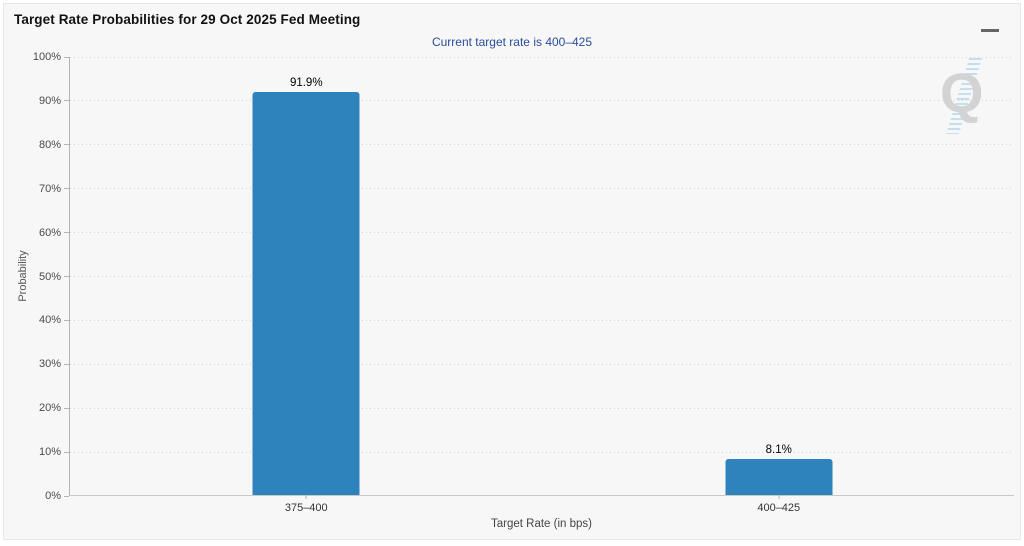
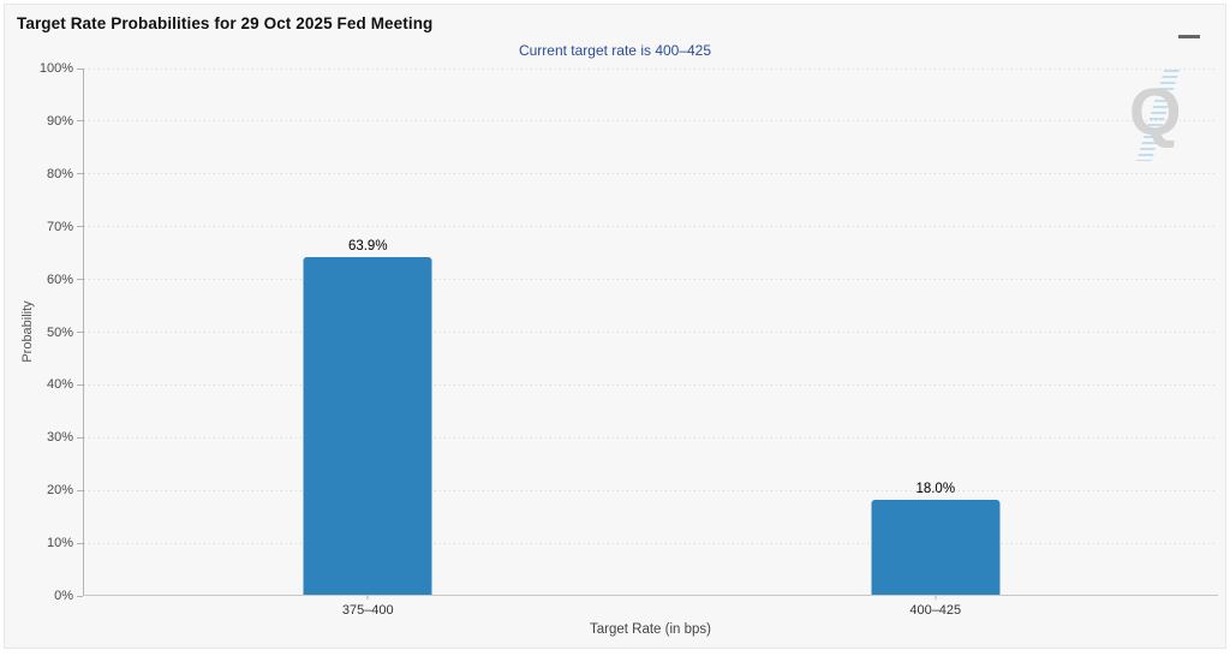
375–400: 91.9% -> 63.9%
400–425: 8.1% -> 18.0%
